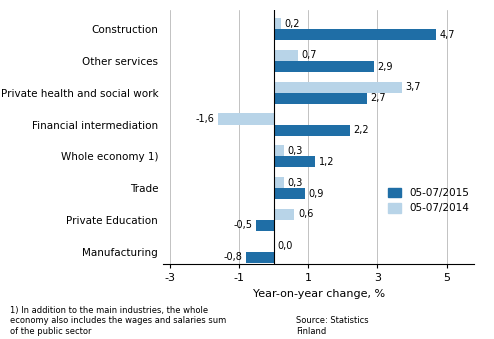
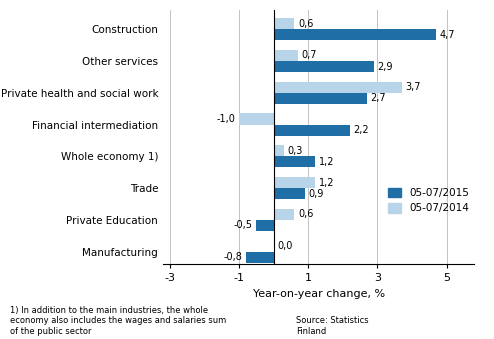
05-07/2014/Construction: 0,2 -> 0,6
05-07/2014/Financial intermediation: -1,6 -> -1,0
05-07/2014/Trade: 0,3 -> 1,2
